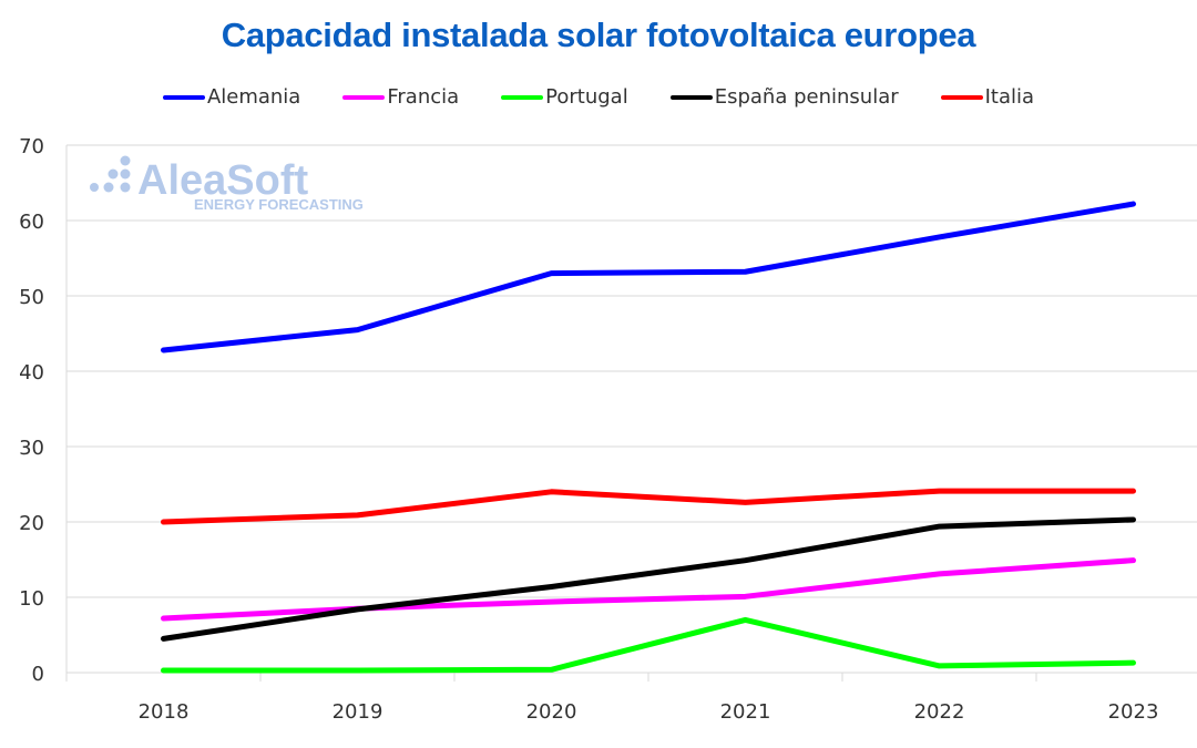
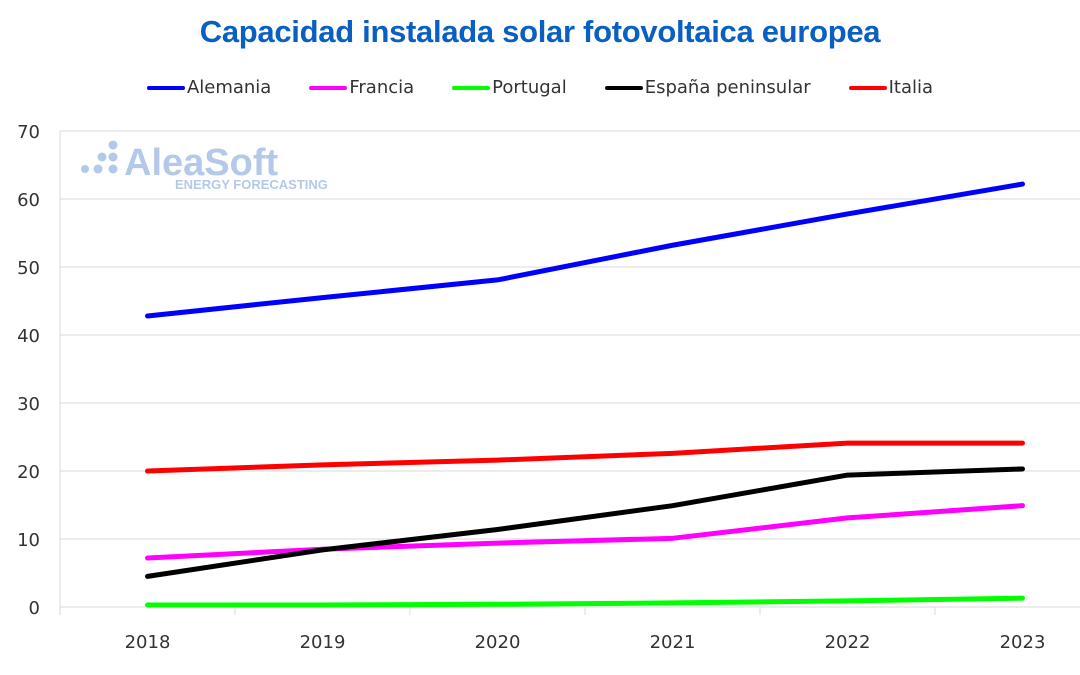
Alemania/2020: 53 -> 48
Italia/2020: 24 -> 22
Portugal/2021: 7 -> 1
